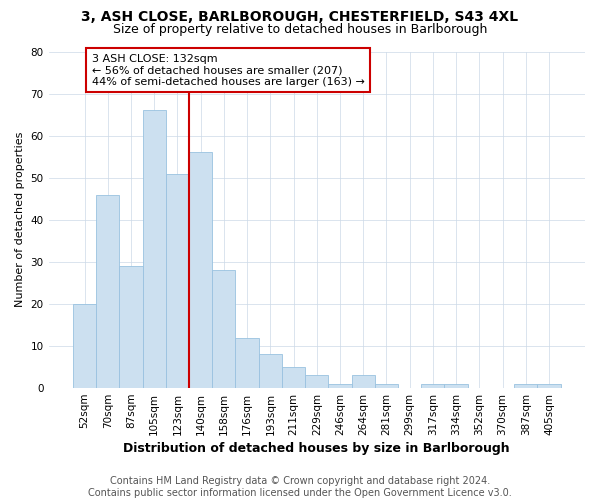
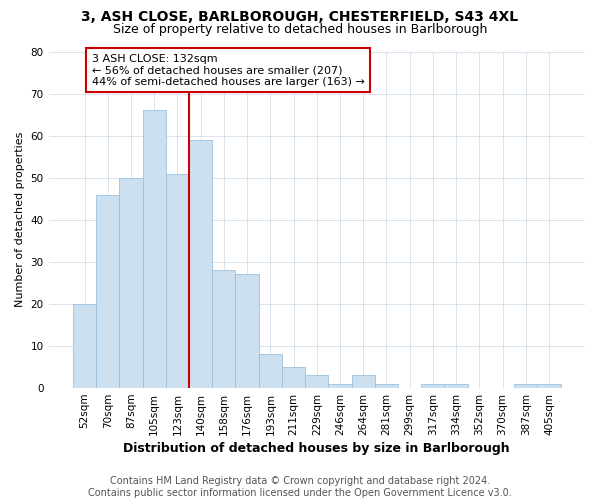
87sqm: 29 -> 50
140sqm: 56 -> 59
176sqm: 12 -> 27
